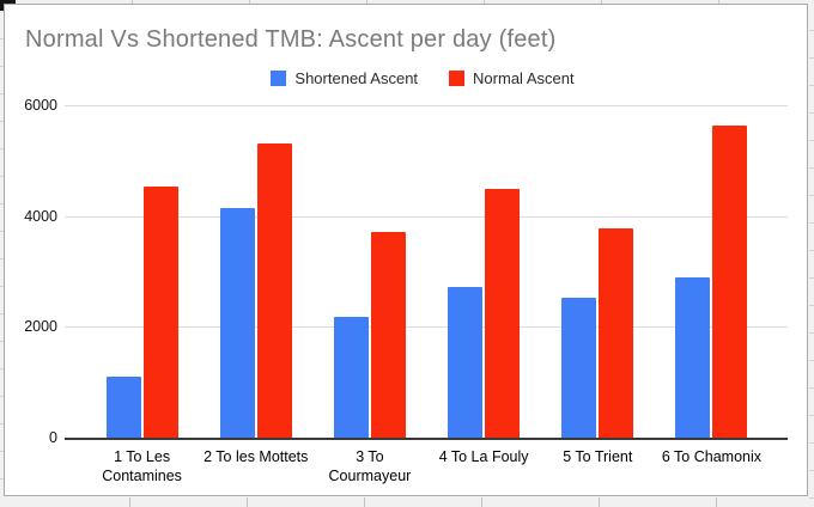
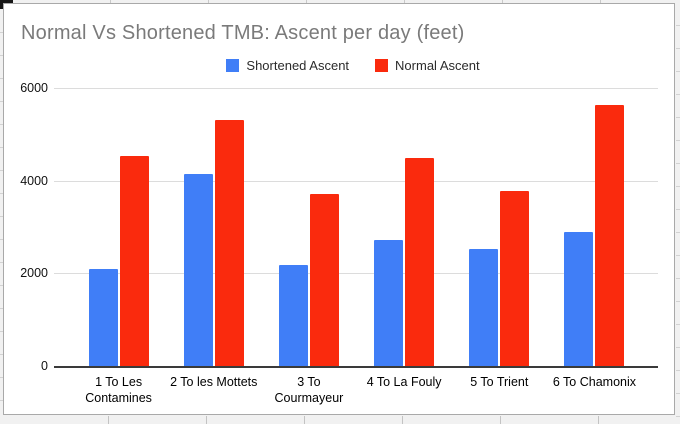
Shortened Ascent/1 To Les Contamines: 1100 -> 2100
